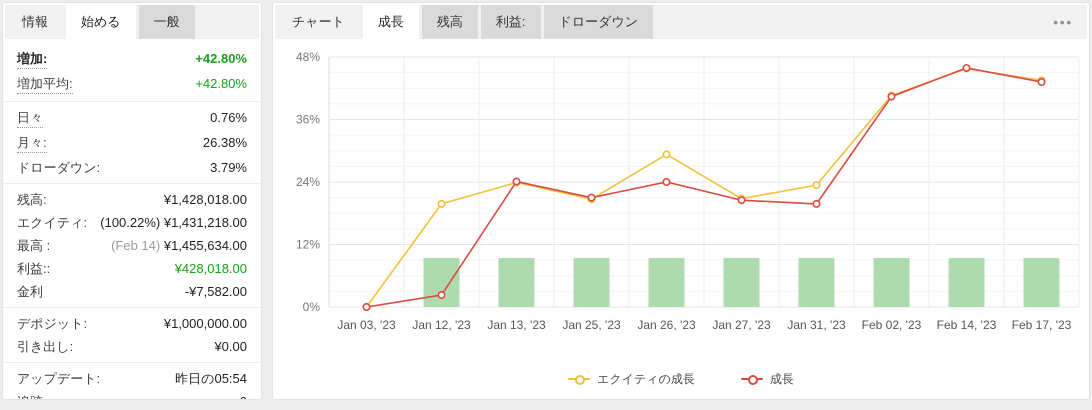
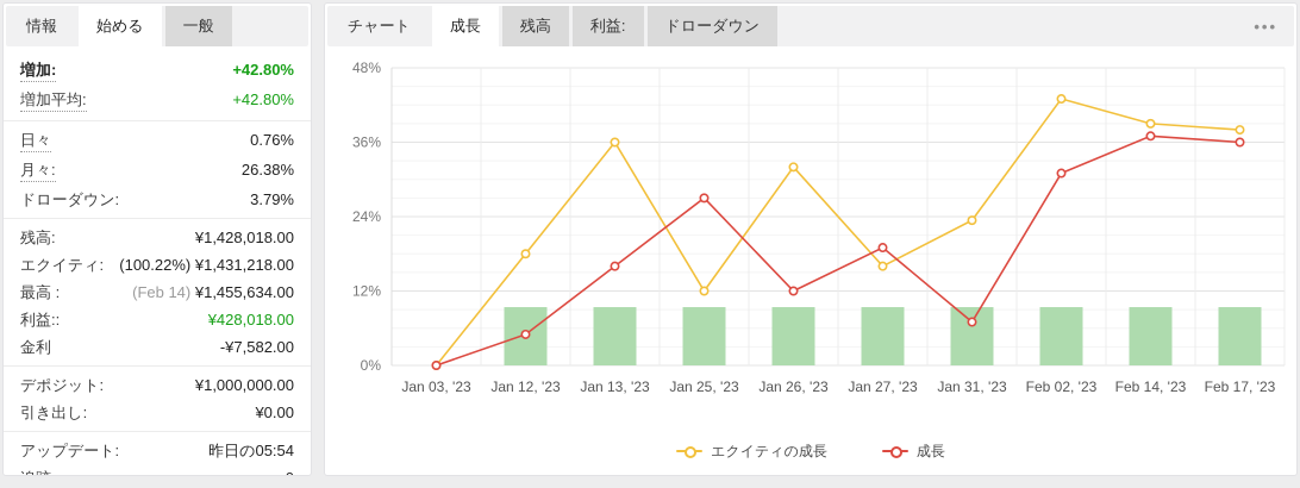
エクイティの成長/Jan 12, '23: 20% -> 18%
成長/Jan 12, '23: 2% -> 5%
エクイティの成長/Jan 13, '23: 24% -> 36%
成長/Jan 13, '23: 24% -> 16%
エクイティの成長/Jan 25, '23: 21% -> 12%
成長/Jan 25, '23: 21% -> 27%
エクイティの成長/Jan 26, '23: 29% -> 32%
成長/Jan 26, '23: 24% -> 12%
エクイティの成長/Jan 27, '23: 21% -> 16%
成長/Jan 27, '23: 20% -> 19%
成長/Jan 31, '23: 20% -> 7%
エクイティの成長/Feb 02, '23: 41% -> 43%
成長/Feb 02, '23: 40% -> 31%
エクイティの成長/Feb 14, '23: 46% -> 39%
成長/Feb 14, '23: 46% -> 37%
エクイティの成長/Feb 17, '23: 44% -> 38%
成長/Feb 17, '23: 43% -> 36%
